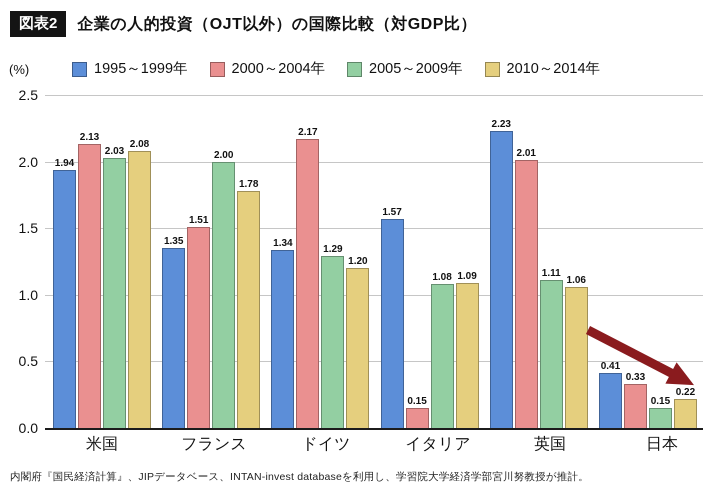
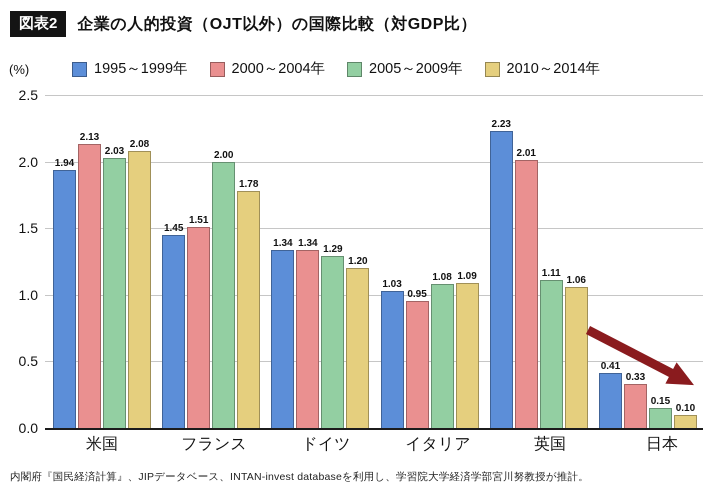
1995～1999年/フランス: 1.35 -> 1.45
2000～2004年/ドイツ: 2.17 -> 1.34
1995～1999年/イタリア: 1.57 -> 1.03
2000～2004年/イタリア: 0.15 -> 0.95
2010～2014年/日本: 0.22 -> 0.10
